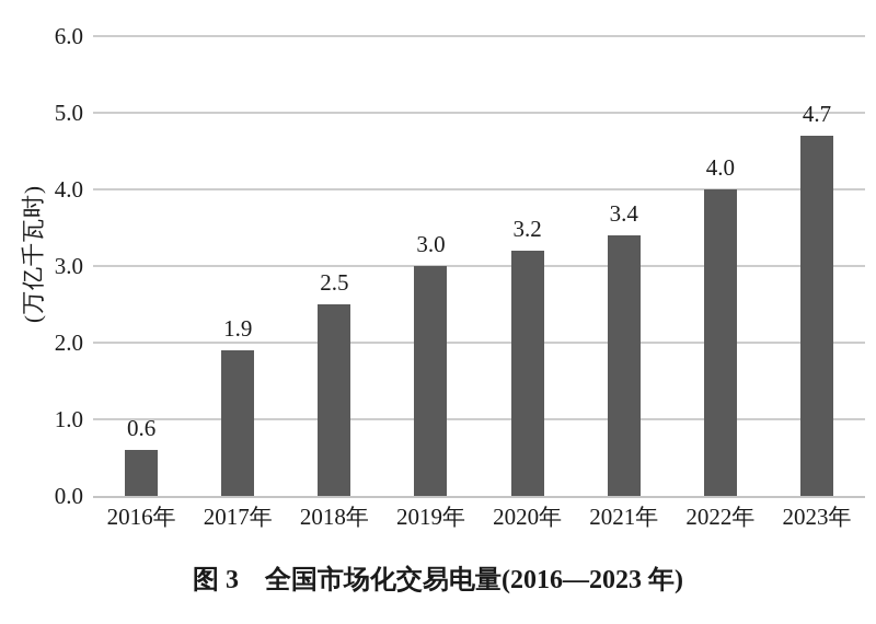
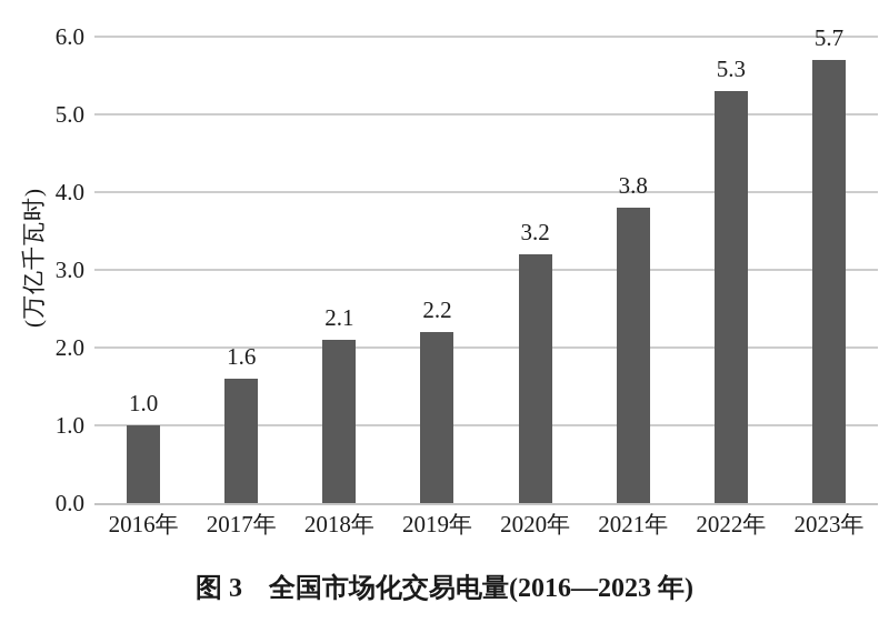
2016年: 0.6 -> 1.0
2017年: 1.9 -> 1.6
2018年: 2.5 -> 2.1
2019年: 3.0 -> 2.2
2021年: 3.4 -> 3.8
2022年: 4.0 -> 5.3
2023年: 4.7 -> 5.7
